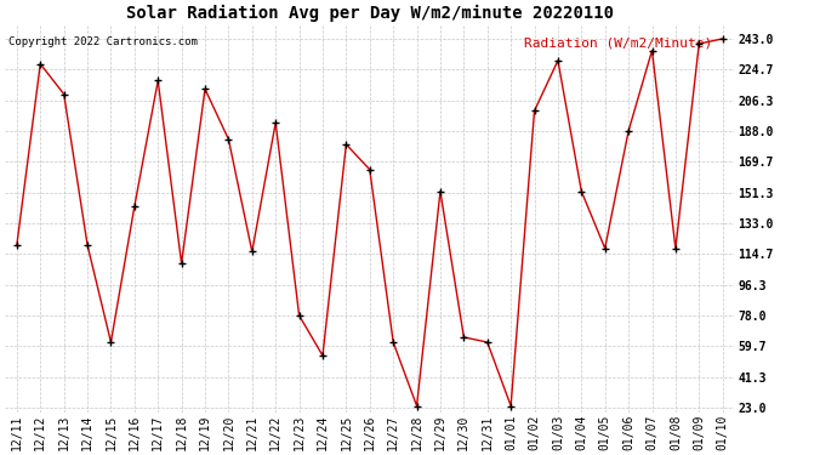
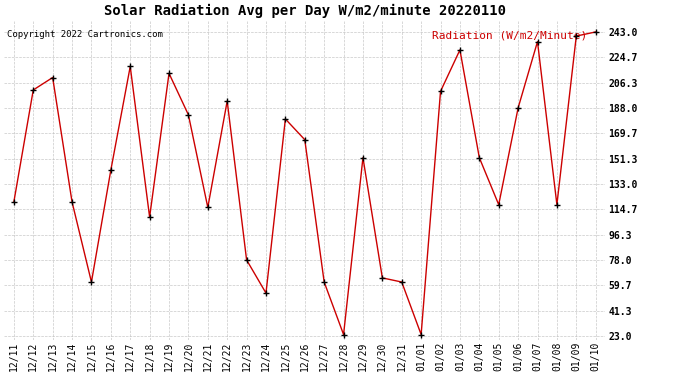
12/12: 228 -> 201
